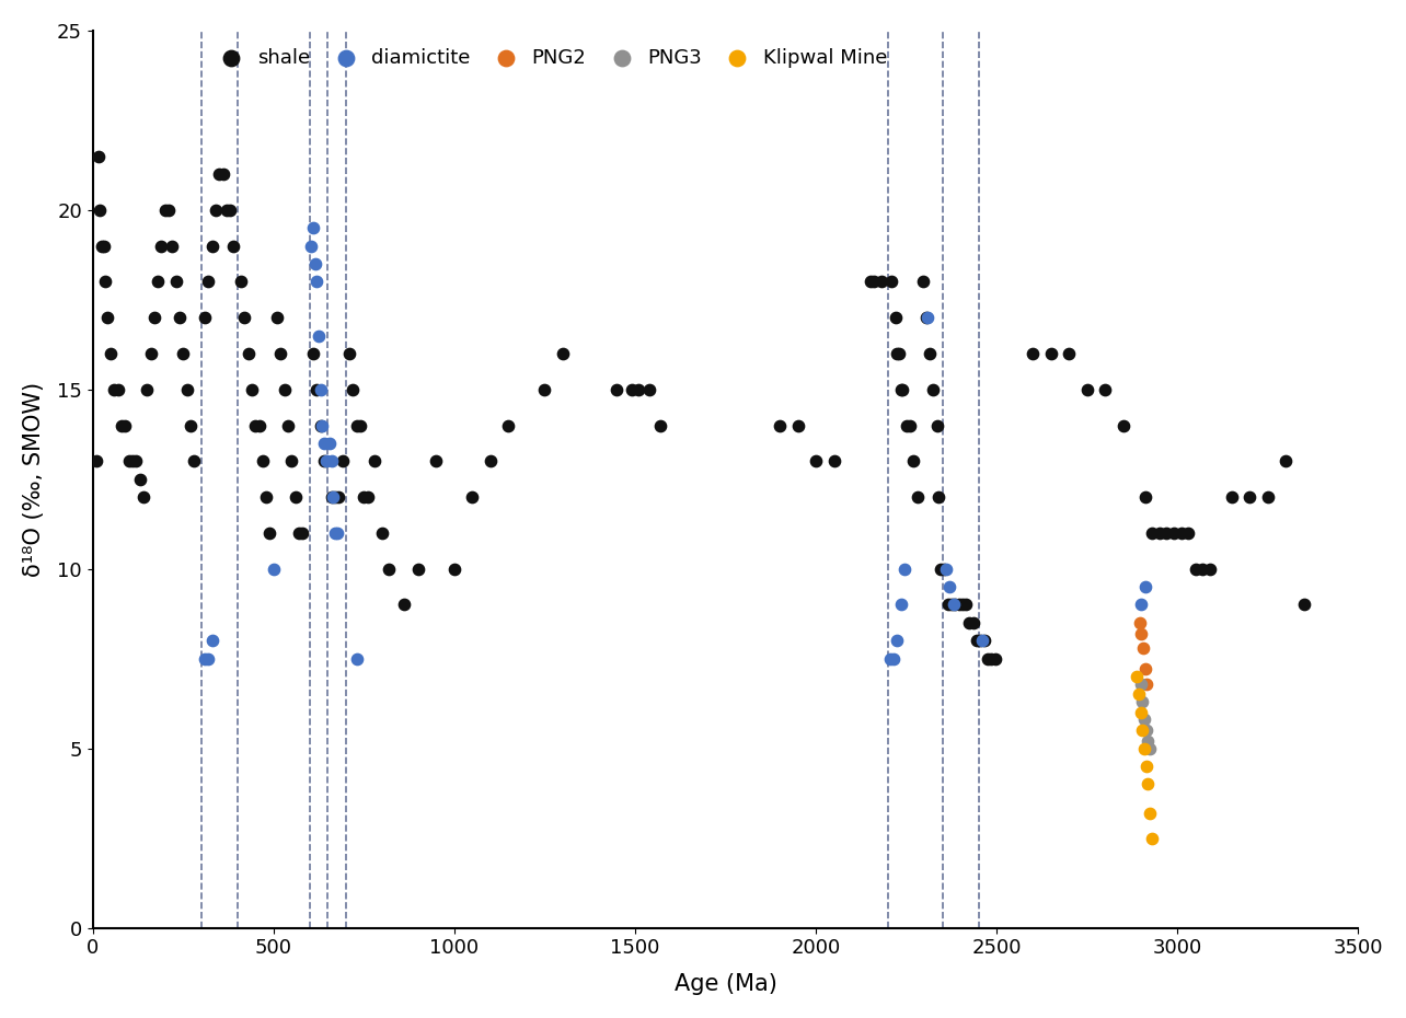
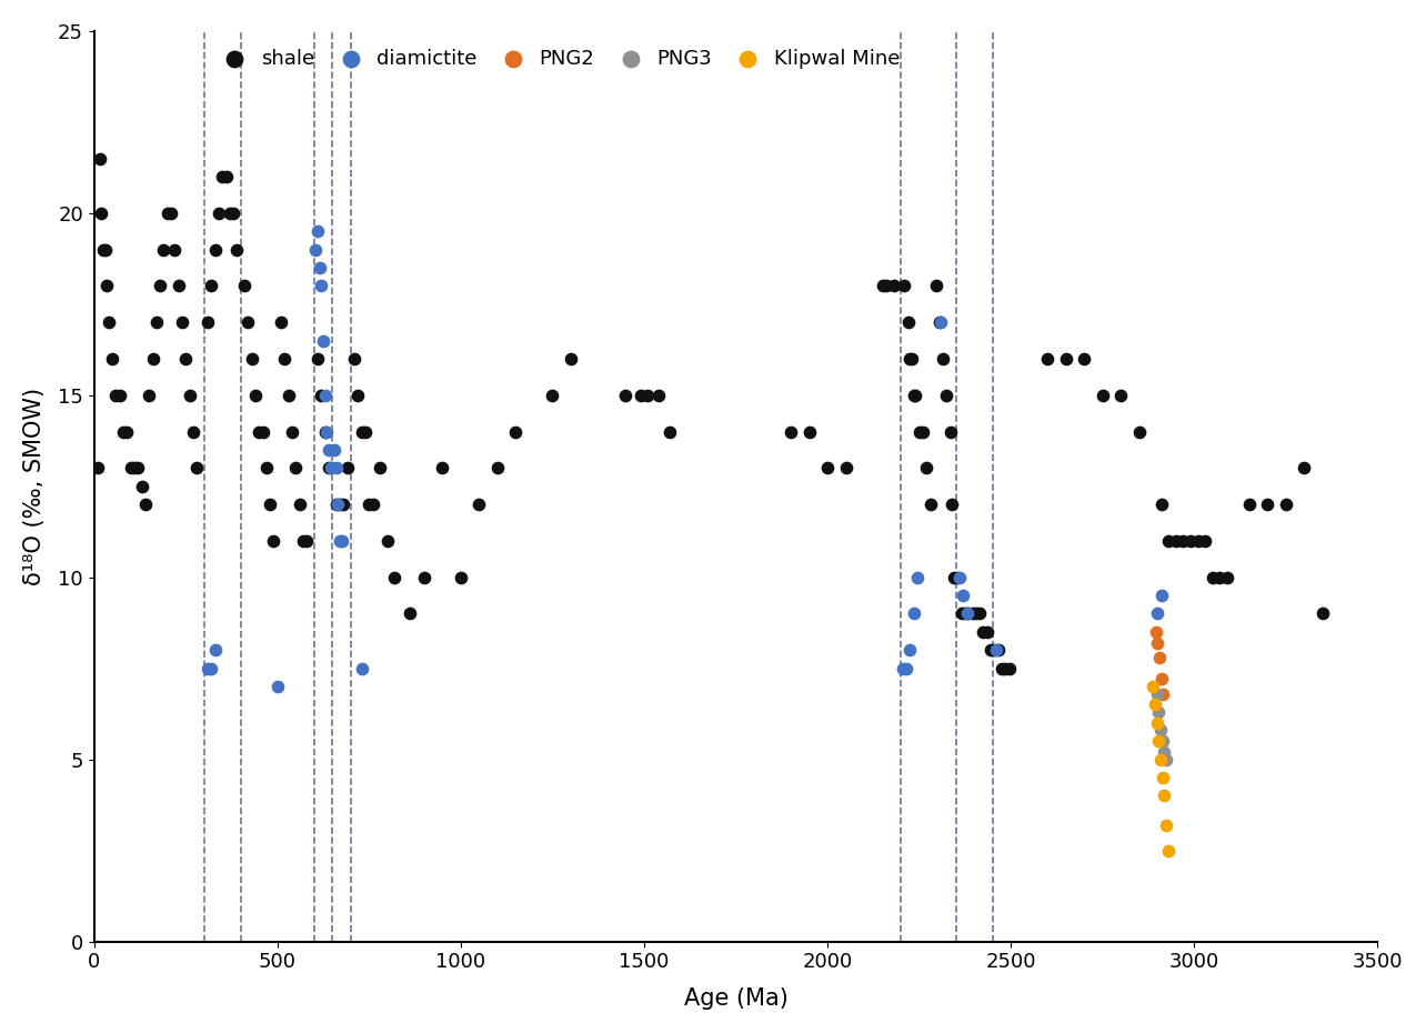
diamictite/500: 10.0 -> 7.0
